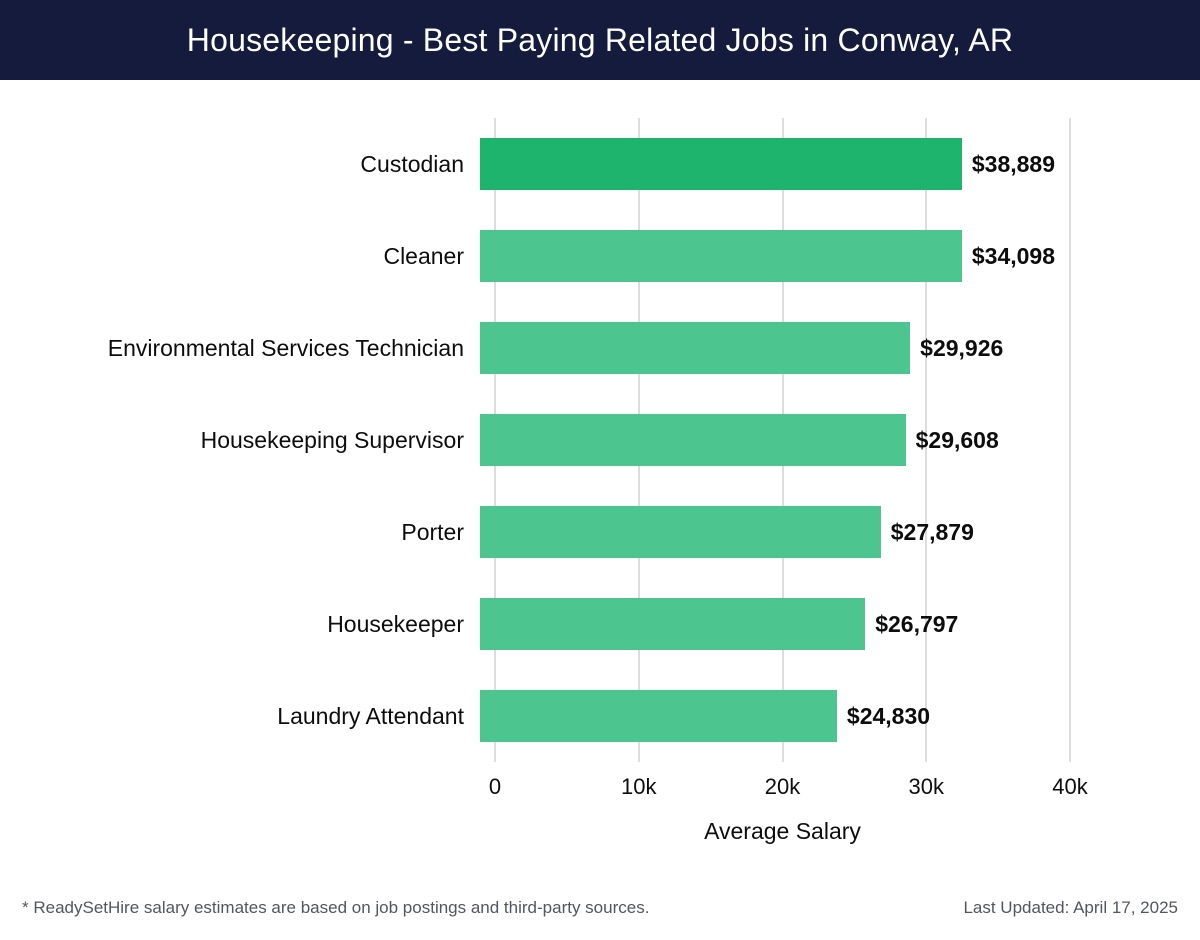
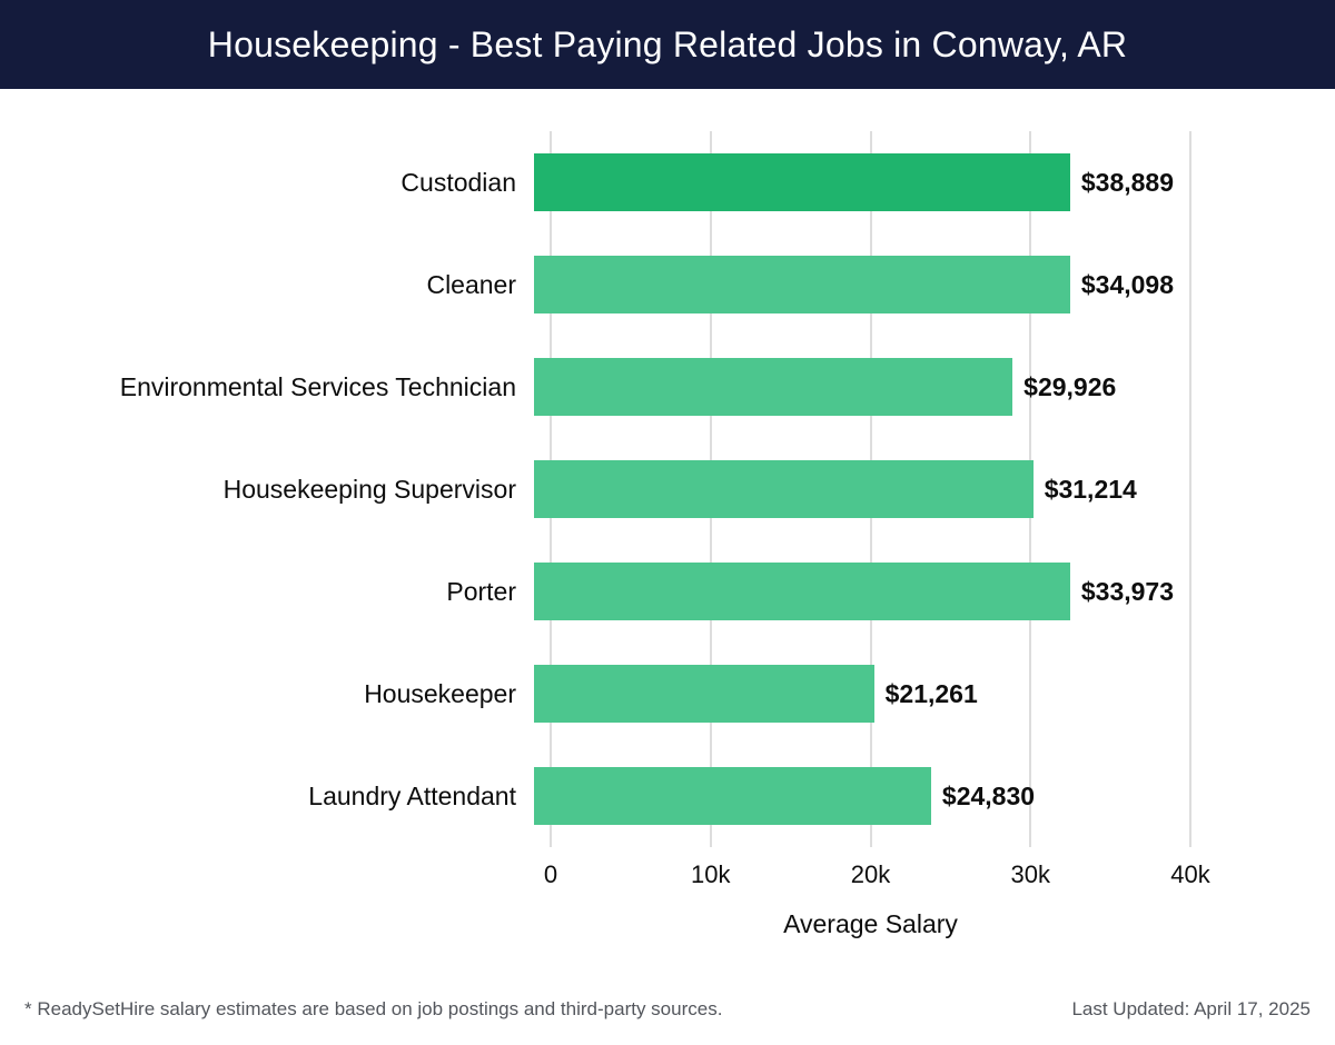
Housekeeping Supervisor: $29,608 -> $31,214
Porter: $27,879 -> $33,973
Housekeeper: $26,797 -> $21,261
